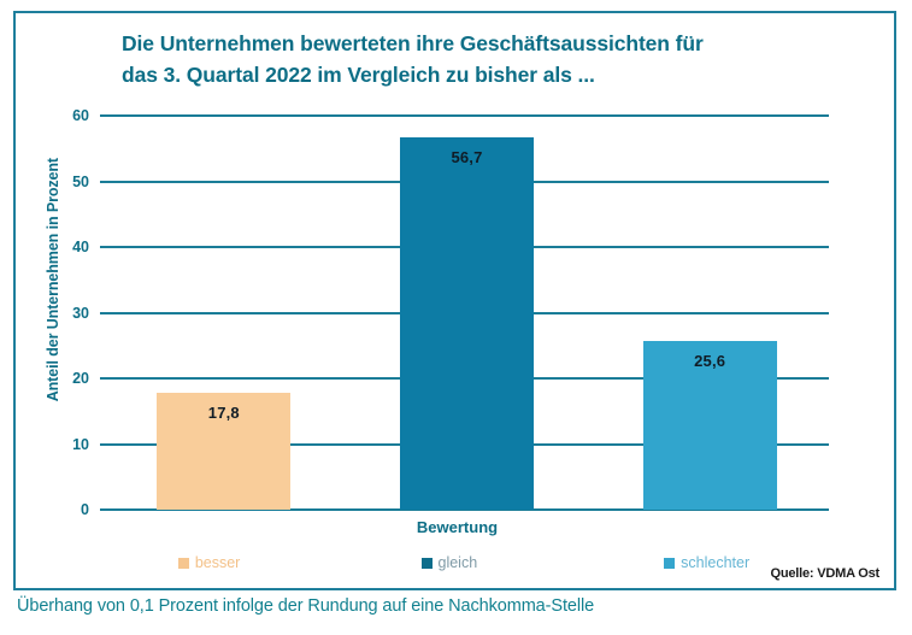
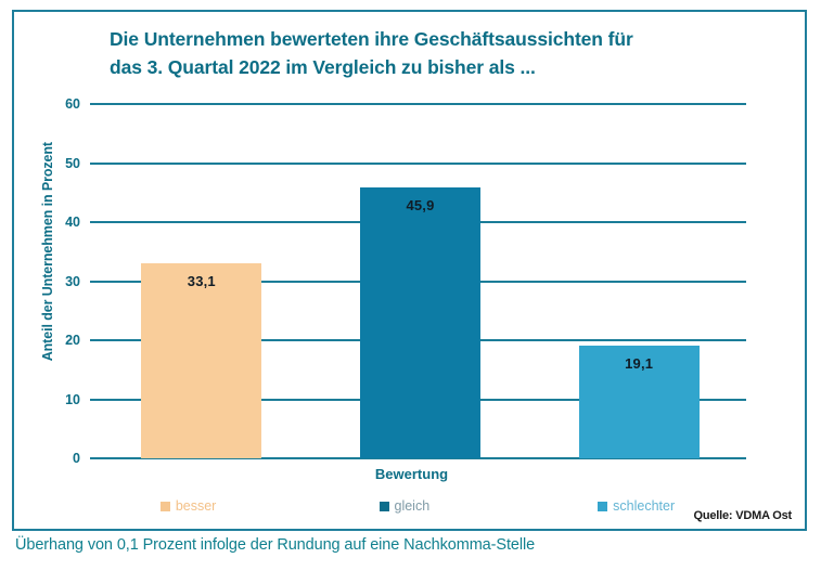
besser: 17,8 -> 33,1
gleich: 56,7 -> 45,9
schlechter: 25,6 -> 19,1
